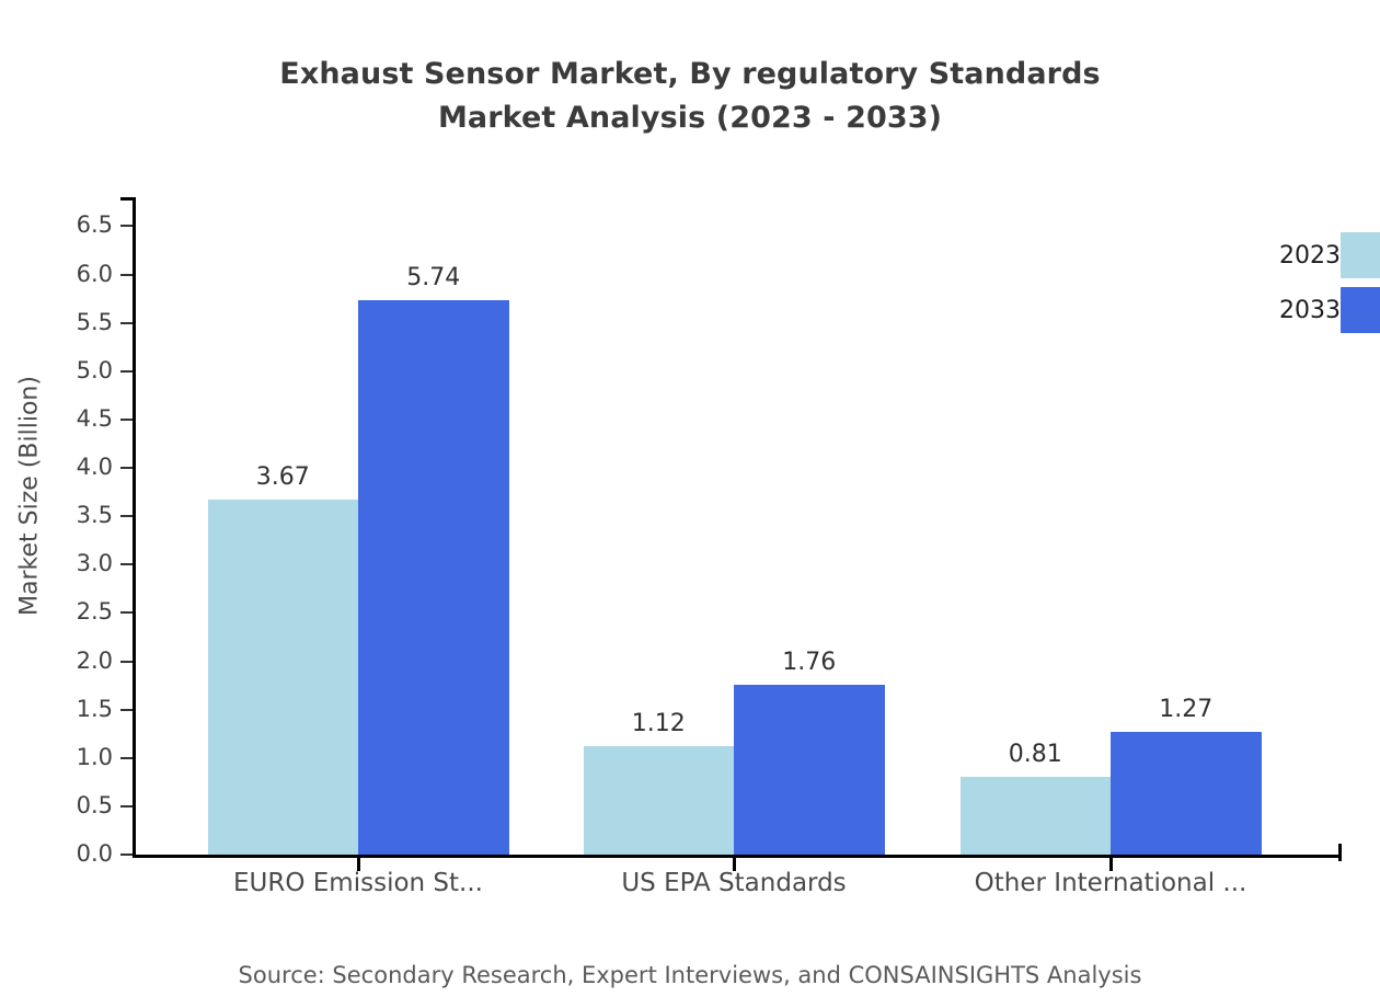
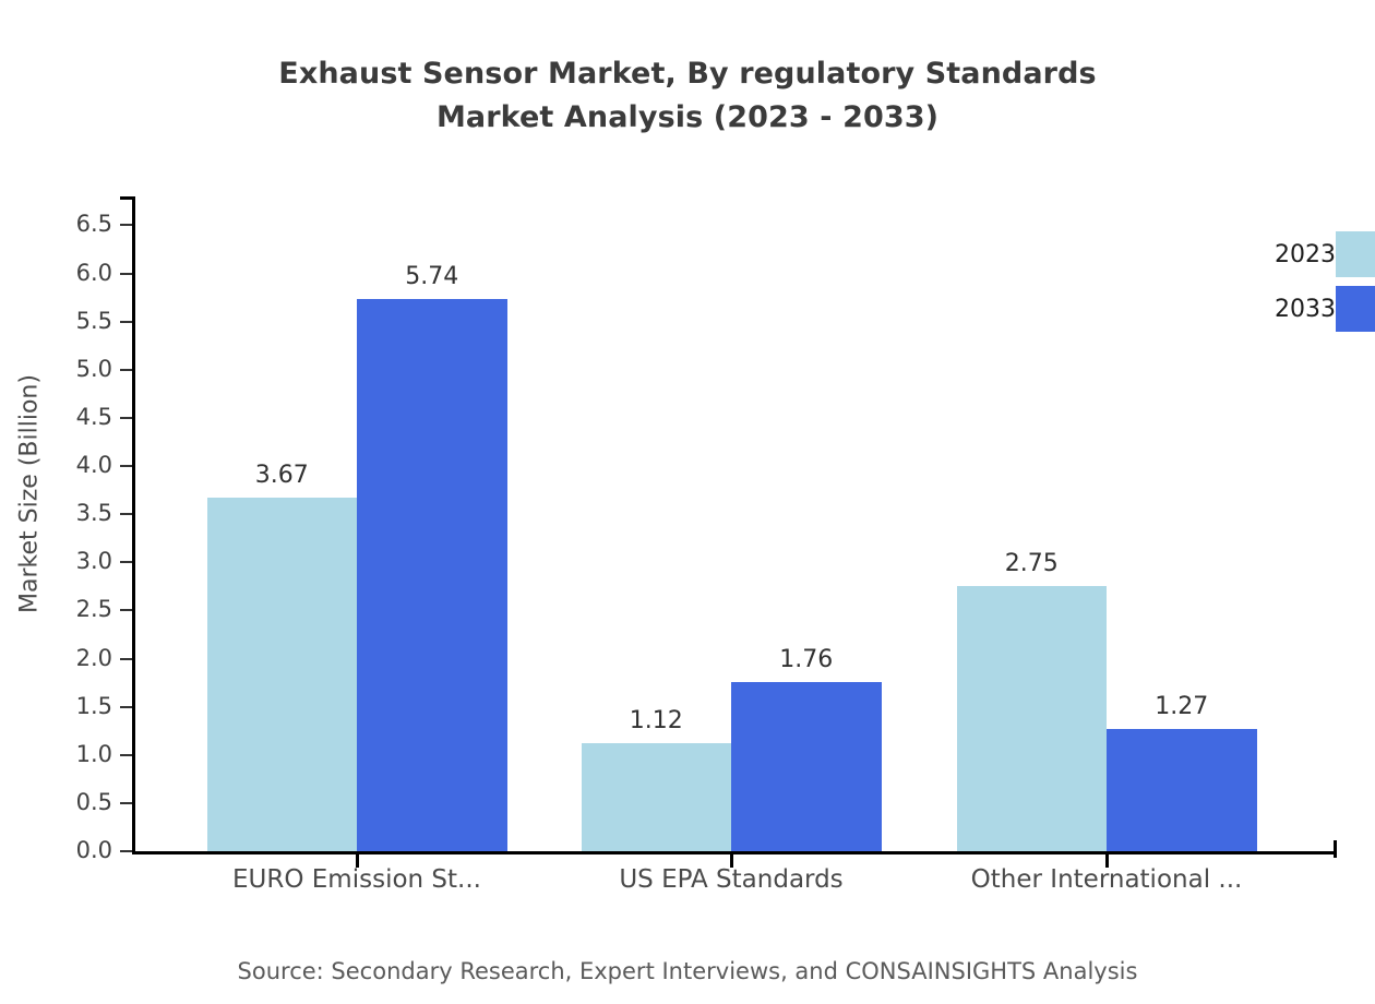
2023/Other International ...: 0.81 -> 2.75
